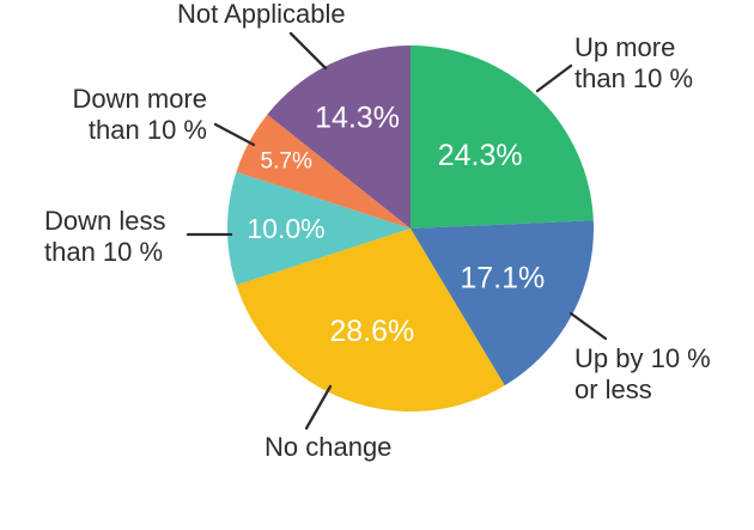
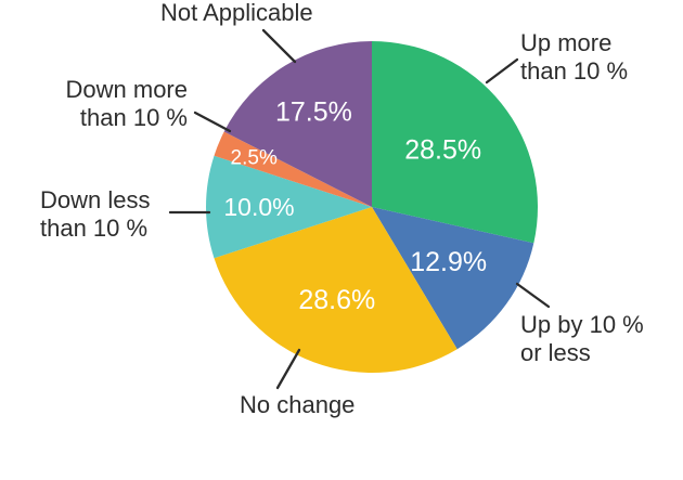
Up more than 10 %: 24.3% -> 28.5%
Up by 10 % or less: 17.1% -> 12.9%
Down more than 10 %: 5.7% -> 2.5%
Not Applicable: 14.3% -> 17.5%
